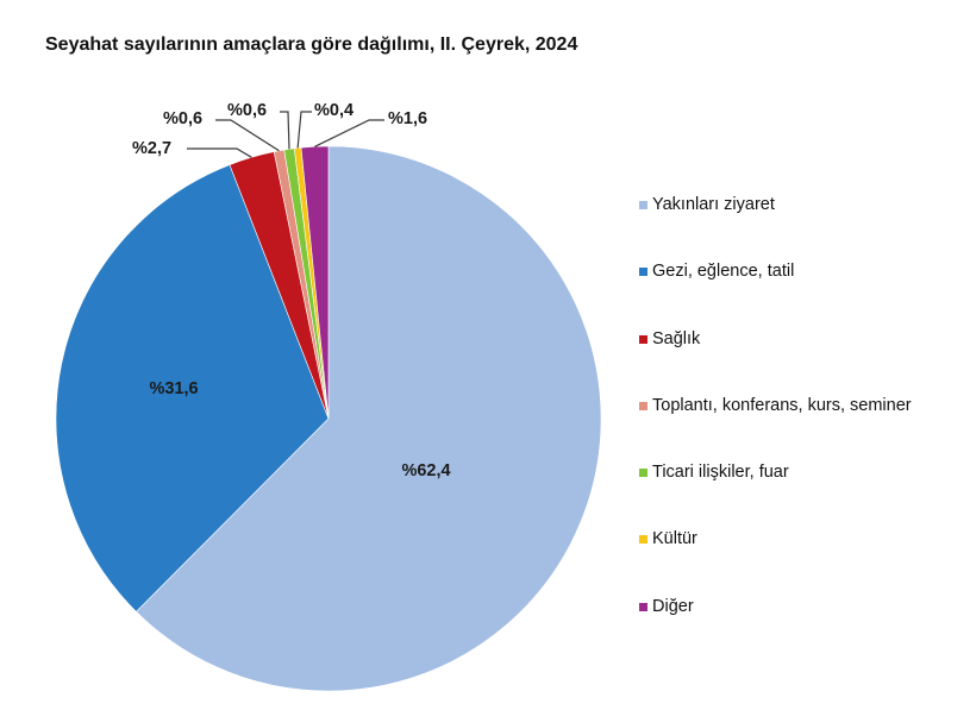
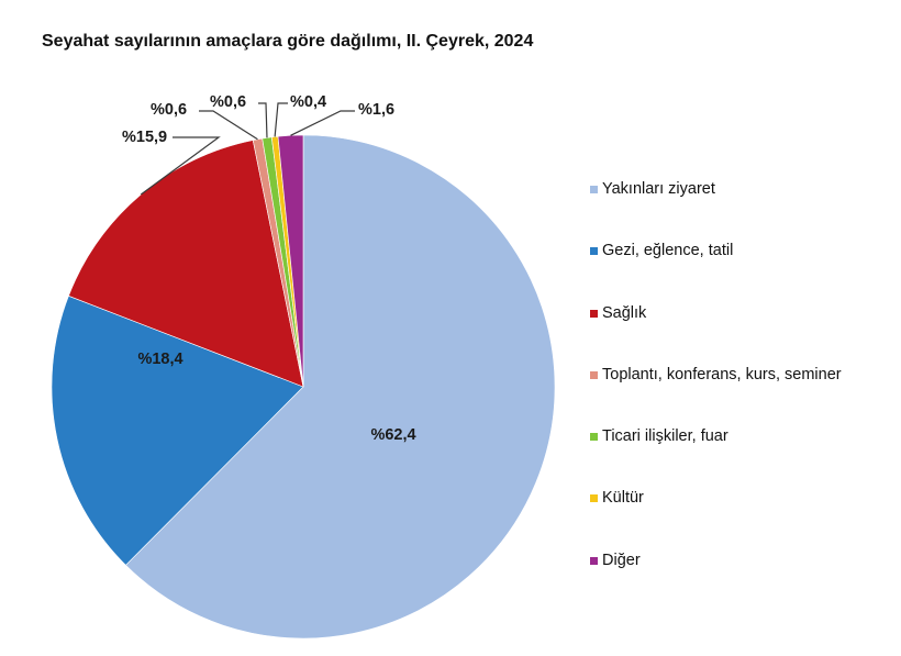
Gezi, eğlence, tatil: 31,6 -> 18,4
Sağlık: 2,7 -> 15,9
